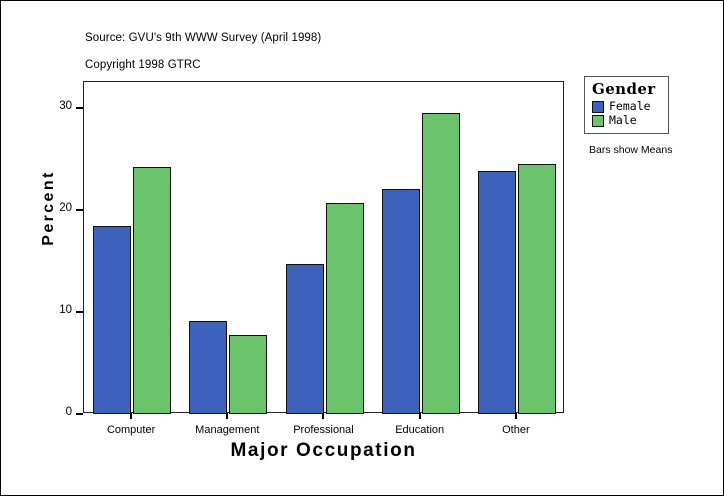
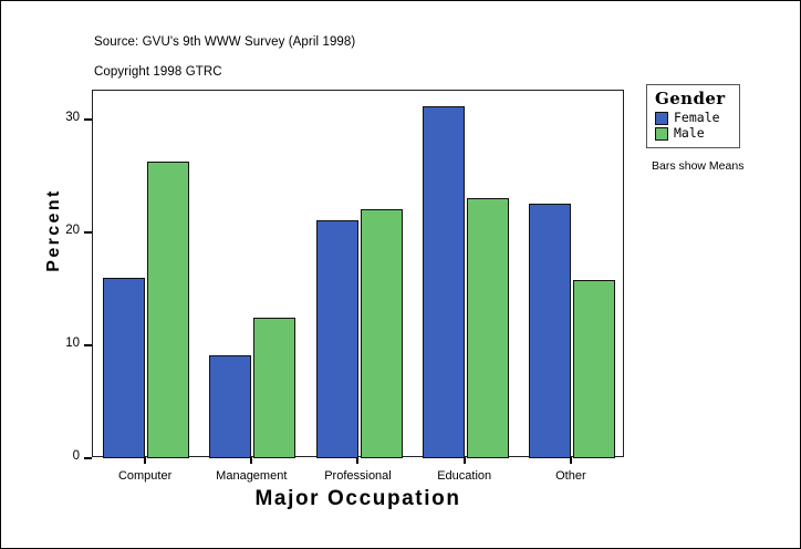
Female/Computer: 18.4 -> 16.0
Male/Computer: 24.2 -> 26.2
Male/Management: 7.7 -> 12.4
Female/Professional: 14.7 -> 21.0
Male/Professional: 20.7 -> 22.0
Female/Education: 22.0 -> 31.1
Male/Education: 29.5 -> 23.0
Female/Other: 23.8 -> 22.5
Male/Other: 24.5 -> 15.8
